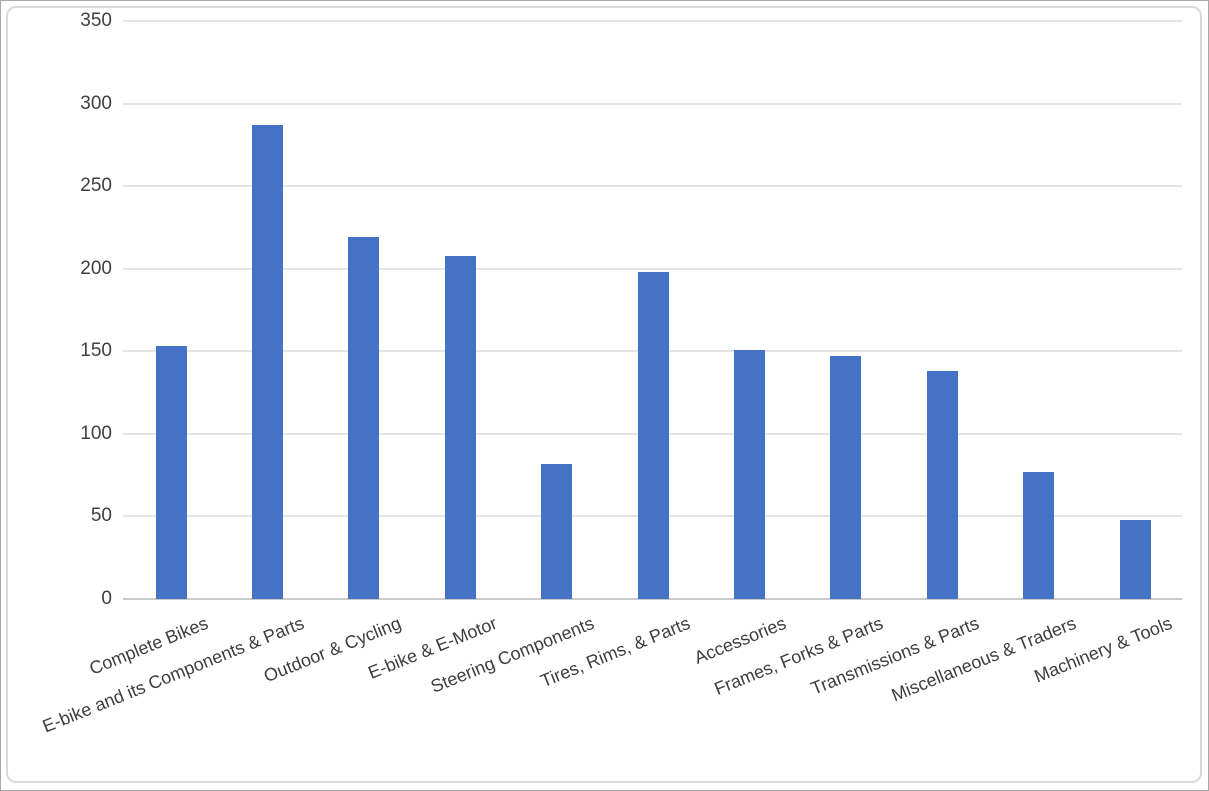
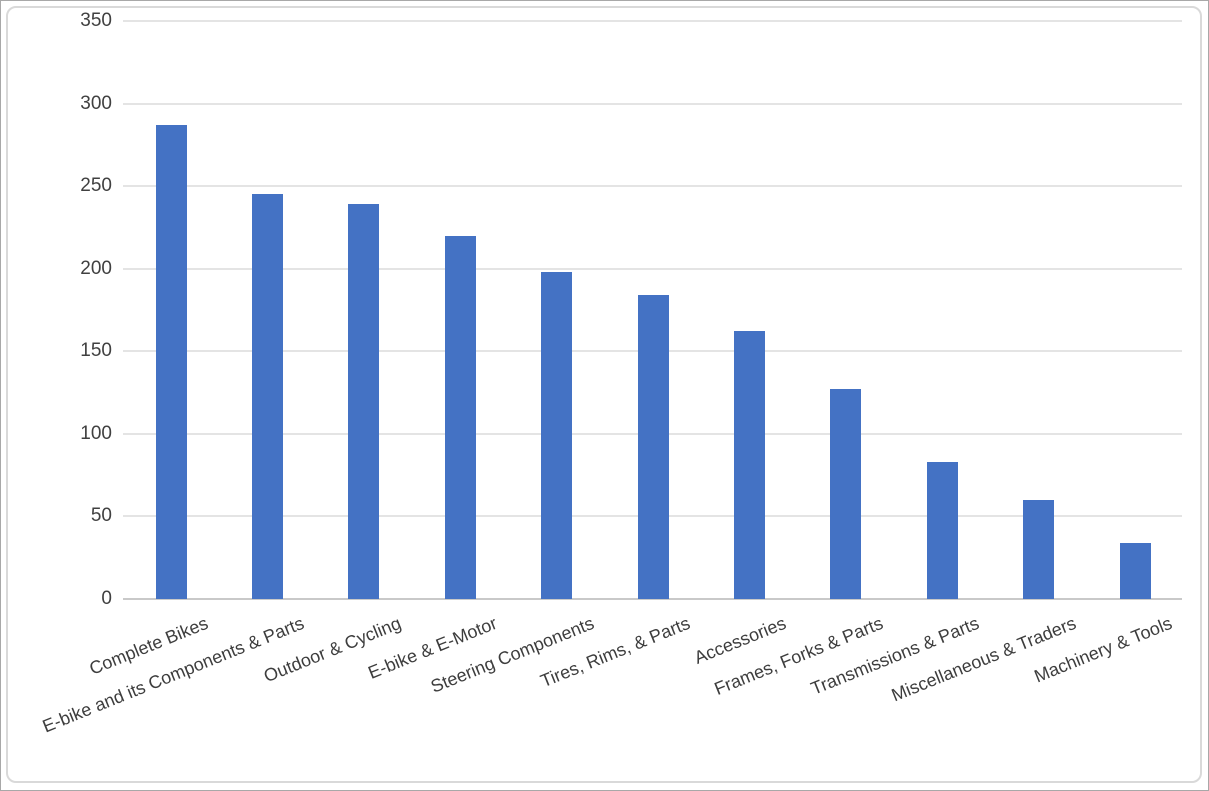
Complete Bikes: 153 -> 287
E-bike and its Components & Parts: 287 -> 245
Outdoor & Cycling: 219 -> 239
E-bike & E-Motor: 208 -> 220
Steering Components: 82 -> 198
Tires, Rims, & Parts: 198 -> 184
Accessories: 151 -> 162
Frames, Forks & Parts: 147 -> 127
Transmissions & Parts: 138 -> 83
Miscellaneous & Traders: 77 -> 60
Machinery & Tools: 48 -> 34
